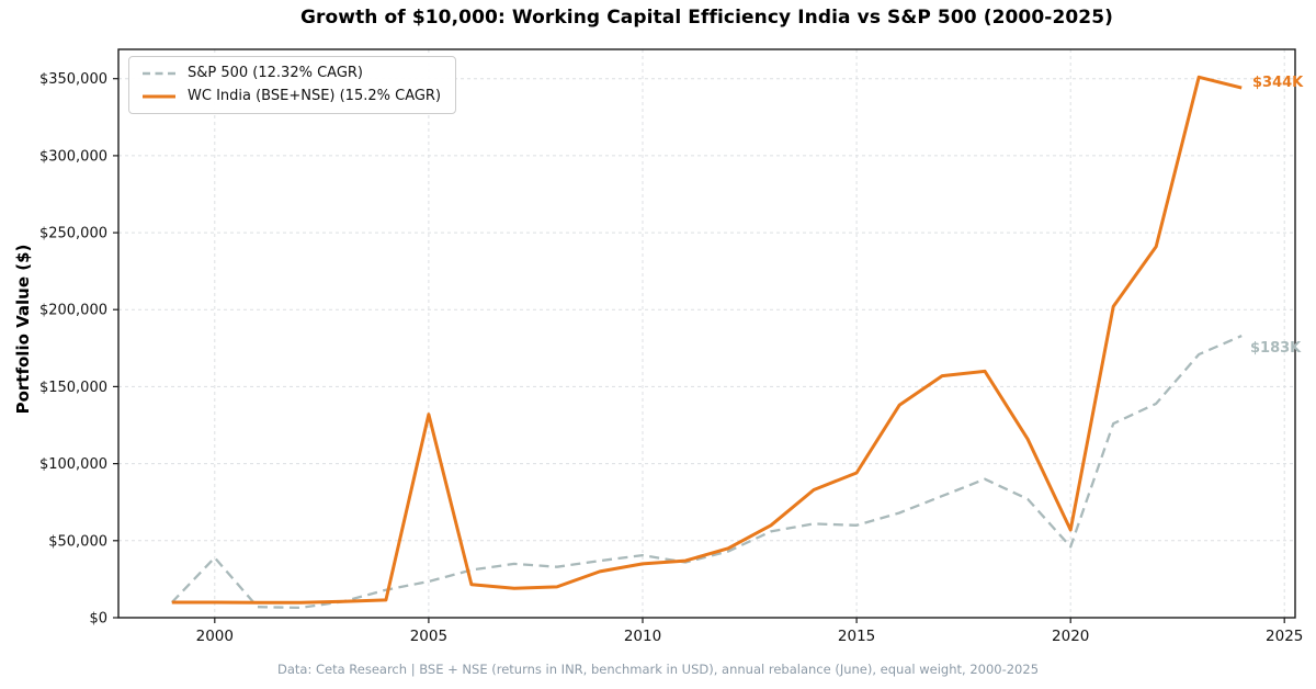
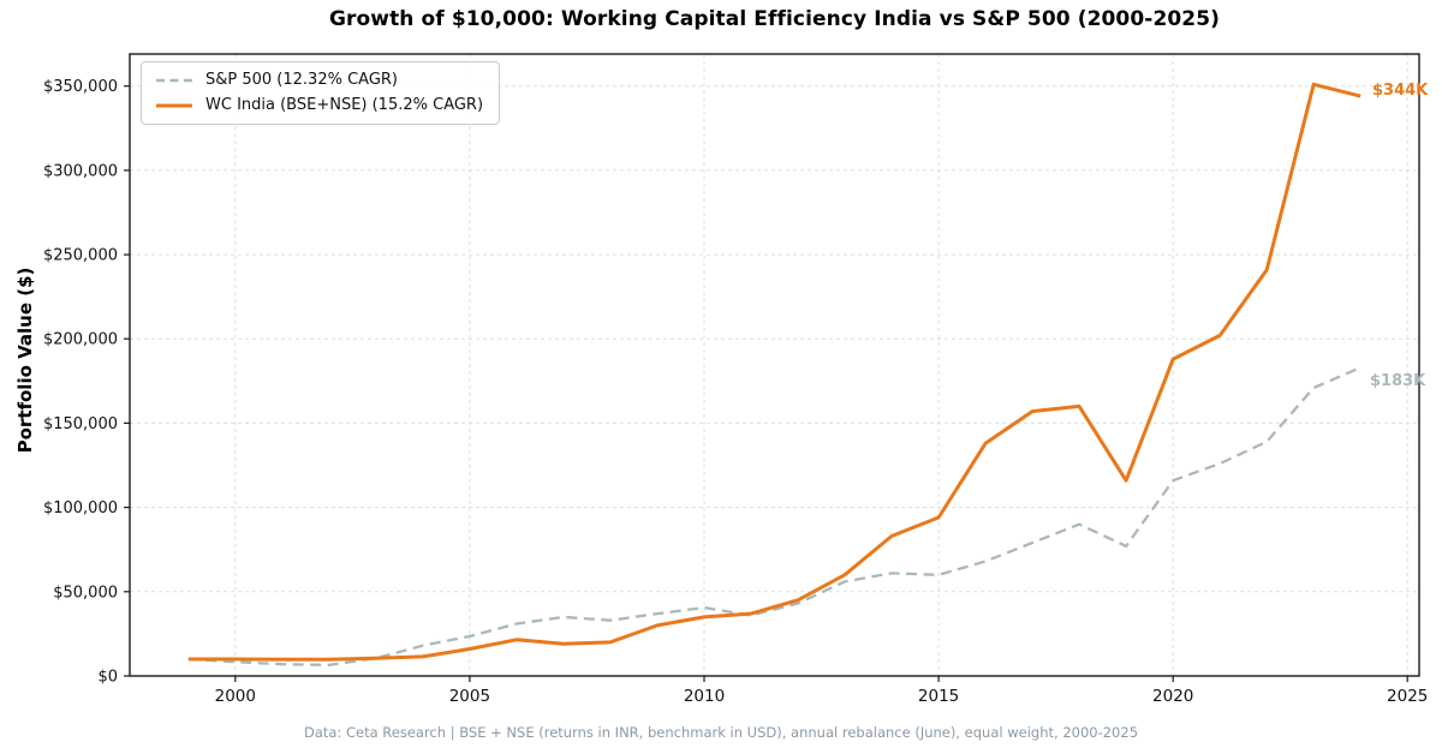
S&P 500 (12.32% CAGR)/2000: $39000 -> $8000
WC India (BSE+NSE) (15.2% CAGR)/2005: $132000 -> $16000
S&P 500 (12.32% CAGR)/2020: $46000 -> $116000
WC India (BSE+NSE) (15.2% CAGR)/2020: $57000 -> $188000
